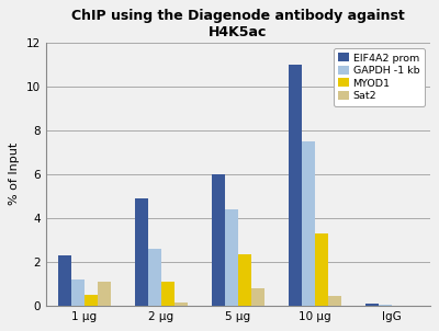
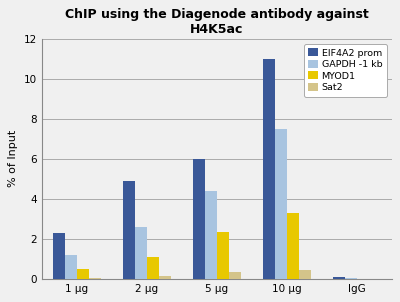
Sat2/1 μg: 1.1 -> 0.1
Sat2/5 μg: 0.8 -> 0.3
